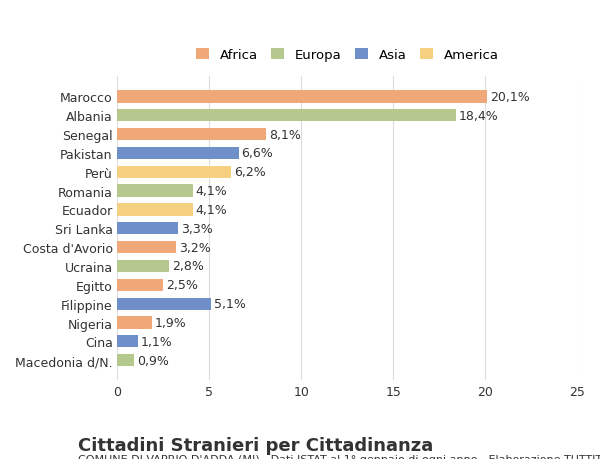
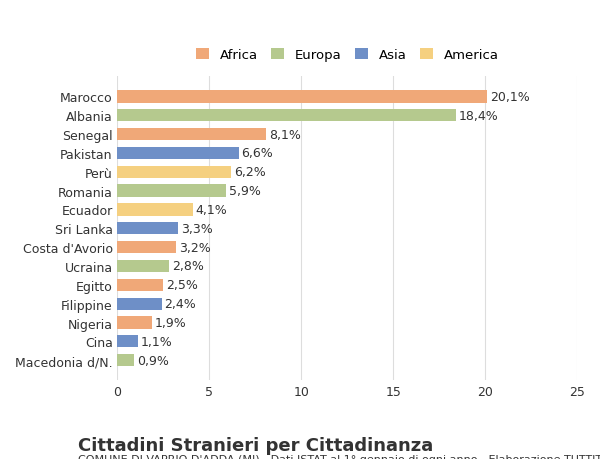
Romania: 4,1% -> 5,9%
Filippine: 5,1% -> 2,4%
